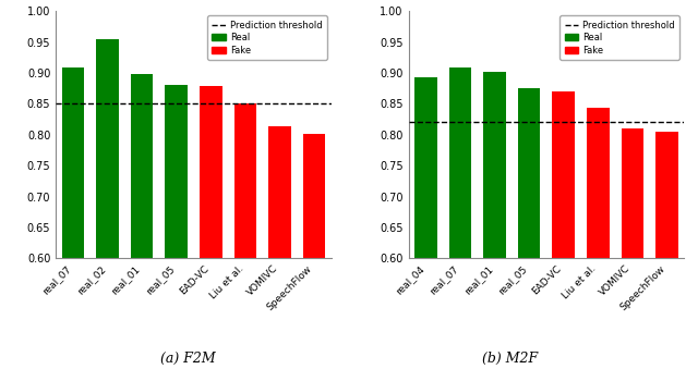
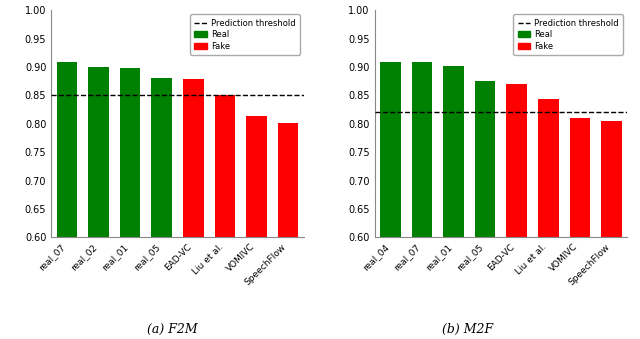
real_02: 0.954 -> 0.900
real_04: 0.892 -> 0.908
